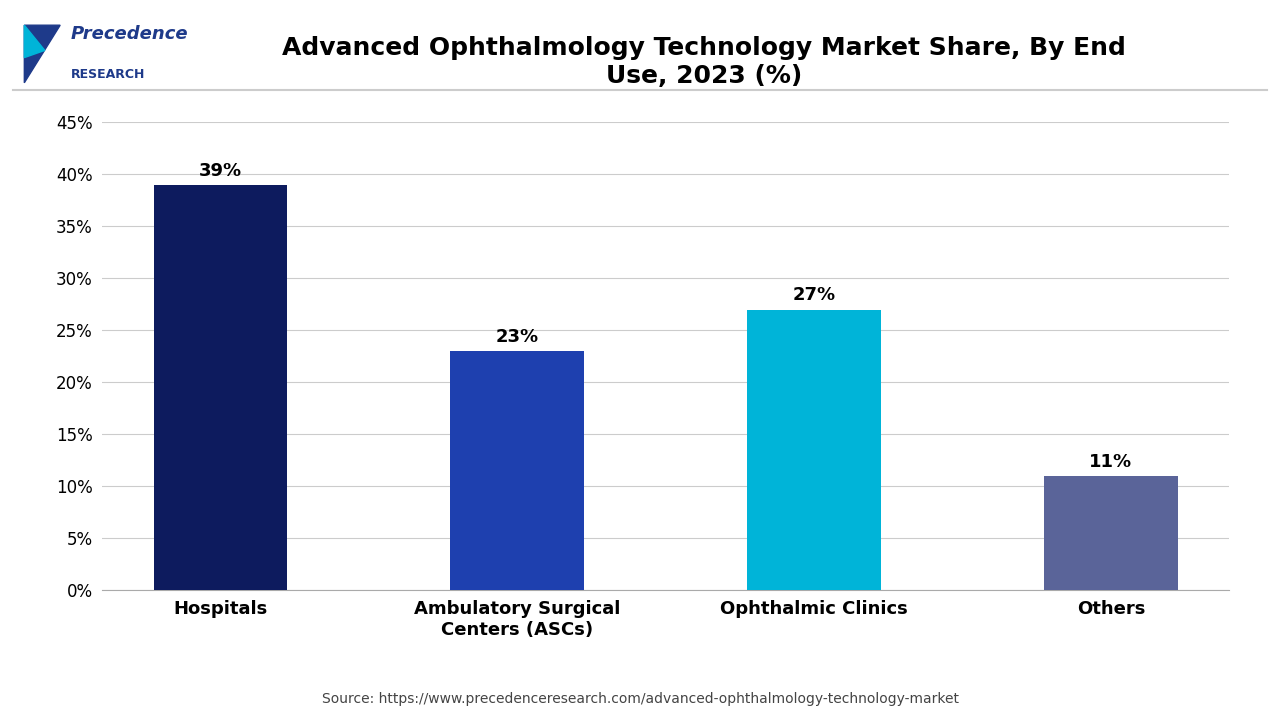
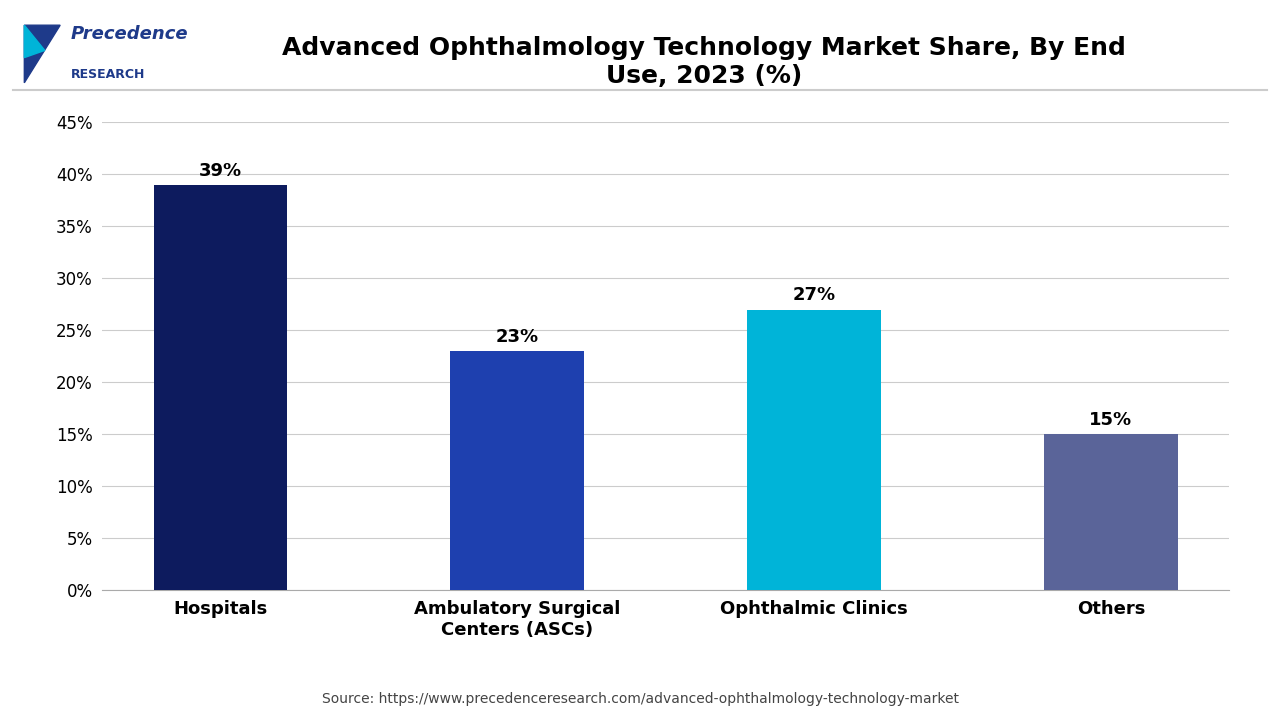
Others: 11% -> 15%
